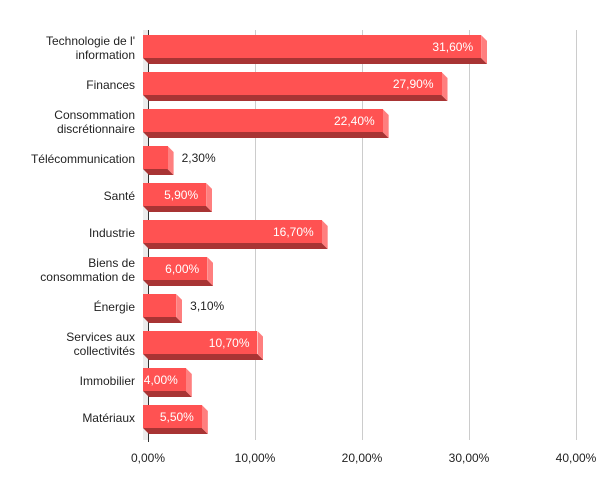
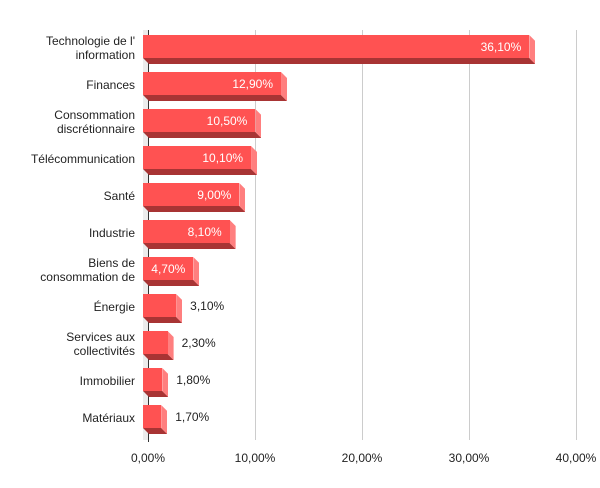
Technologie de l' information: 31,60% -> 36,10%
Finances: 27,90% -> 12,90%
Consommation discrétionnaire: 22,40% -> 10,50%
Télécommunication: 2,30% -> 10,10%
Santé: 5,90% -> 9,00%
Industrie: 16,70% -> 8,10%
Biens de consommation de: 6,00% -> 4,70%
Services aux collectivités: 10,70% -> 2,30%
Immobilier: 4,00% -> 1,80%
Matériaux: 5,50% -> 1,70%
